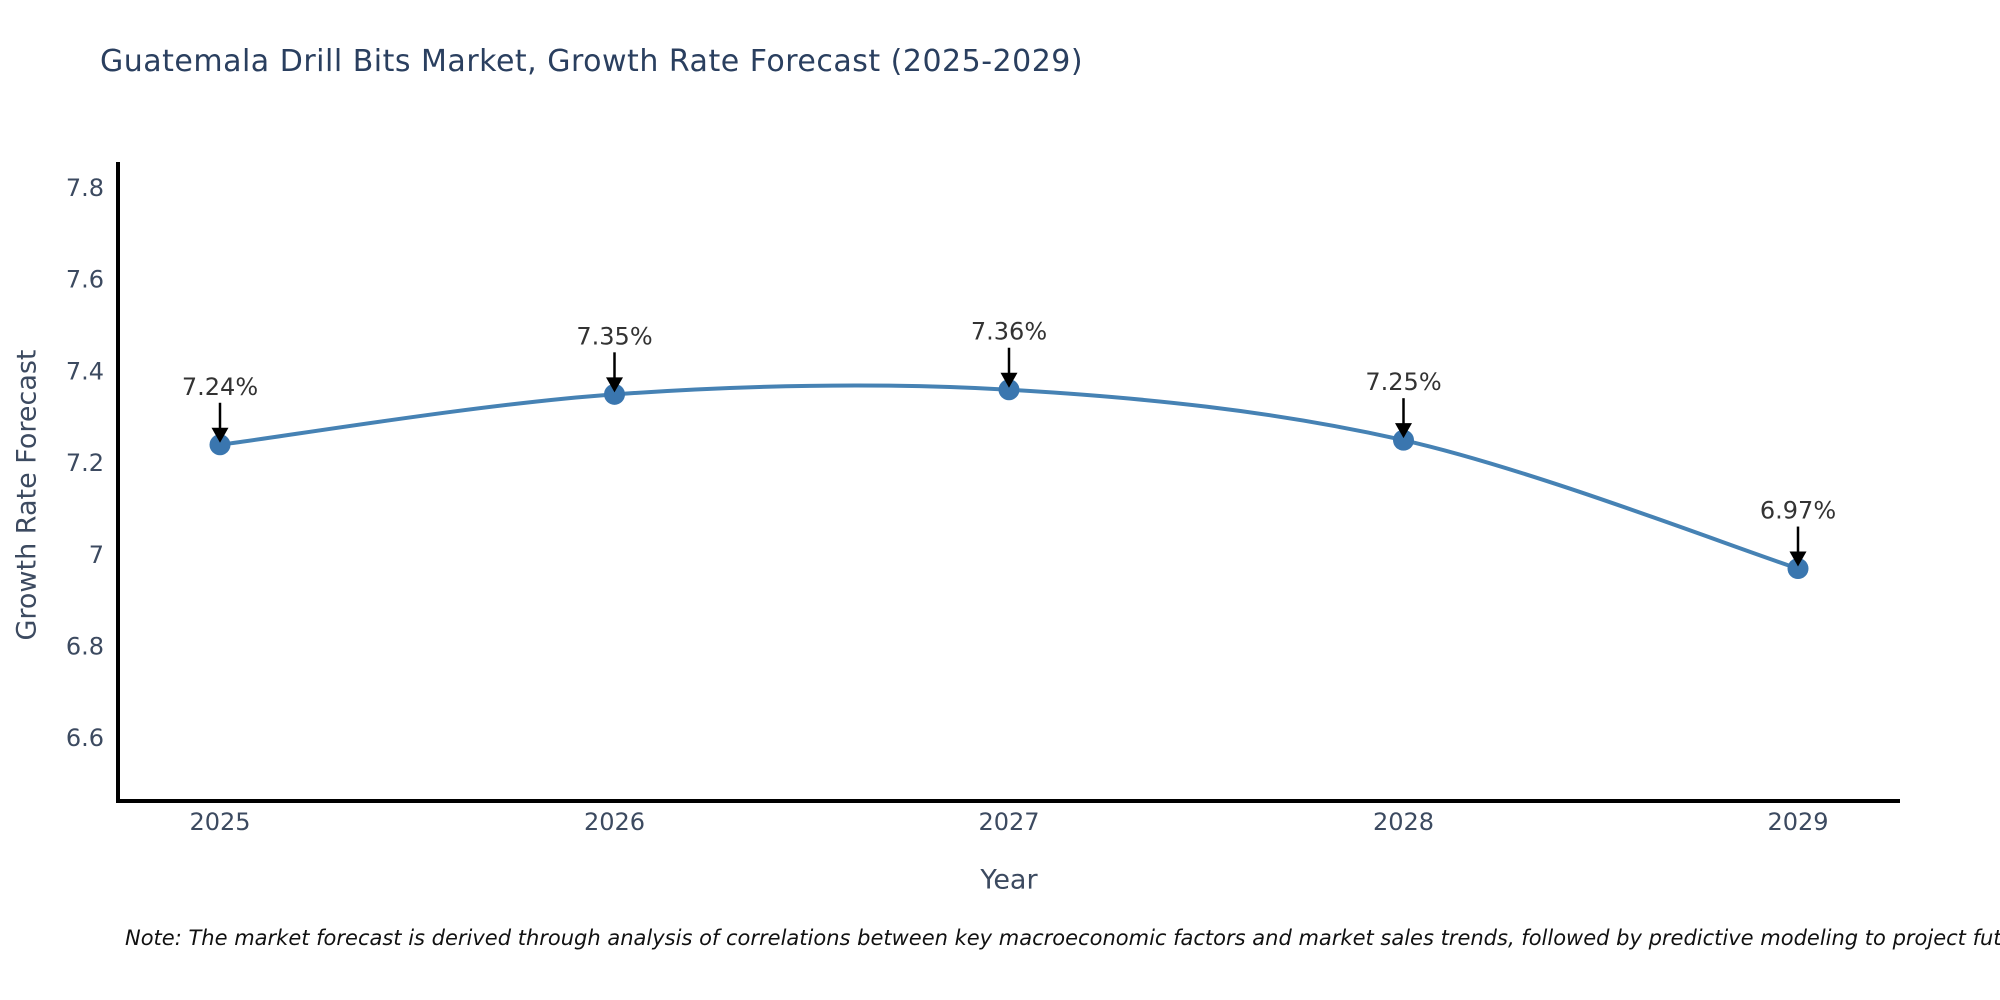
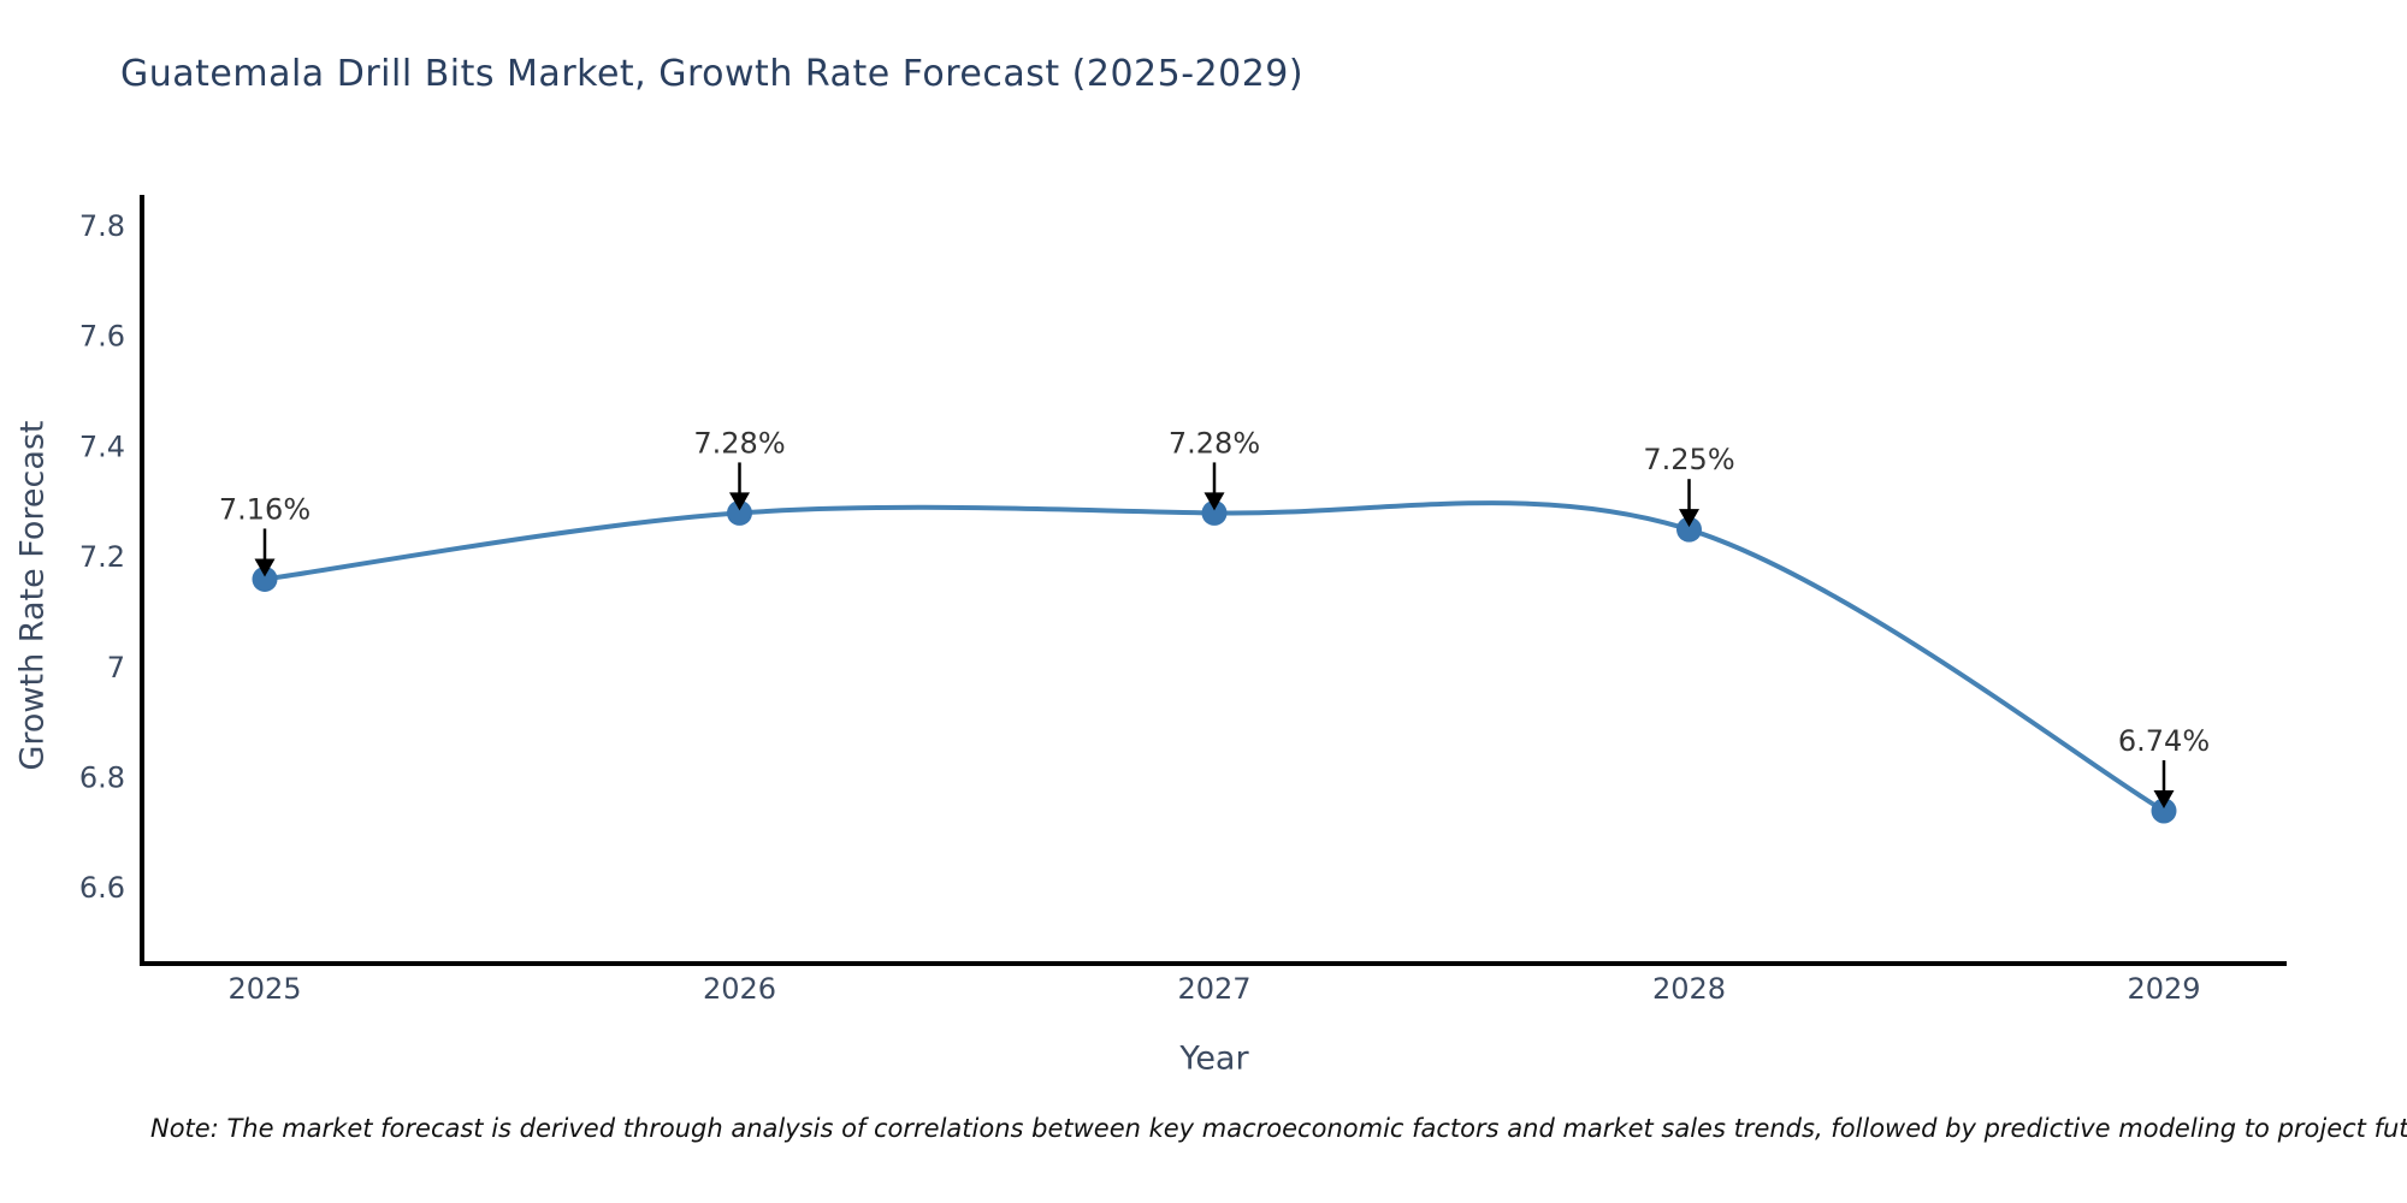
2025: 7.24% -> 7.16%
2026: 7.35% -> 7.28%
2027: 7.36% -> 7.28%
2029: 6.97% -> 6.74%
